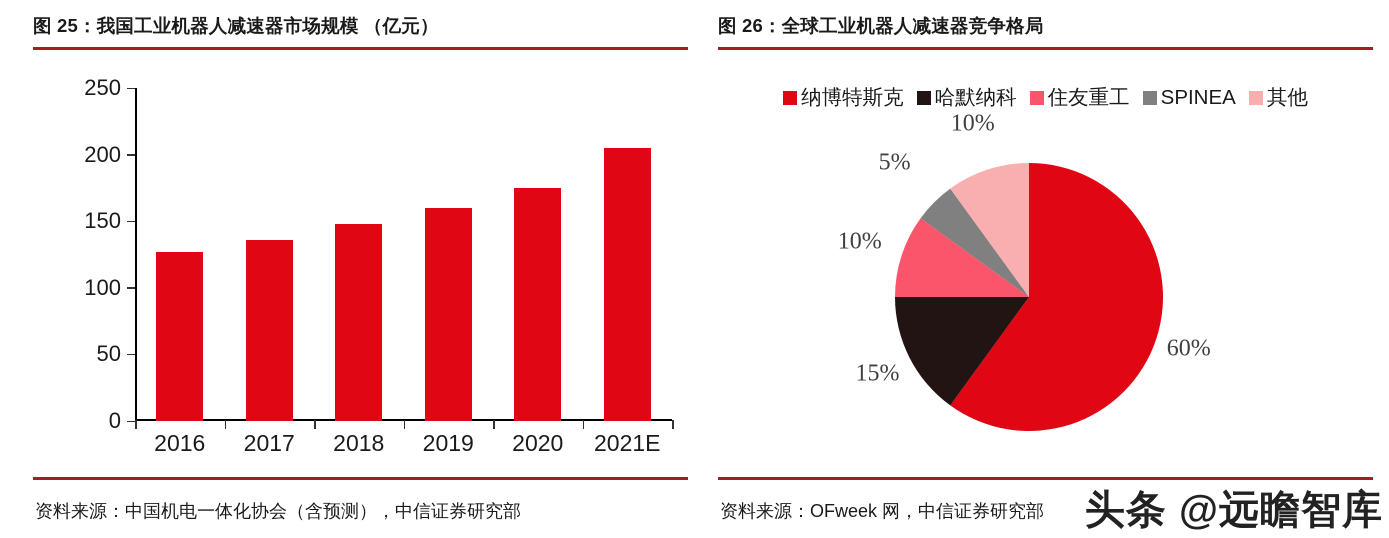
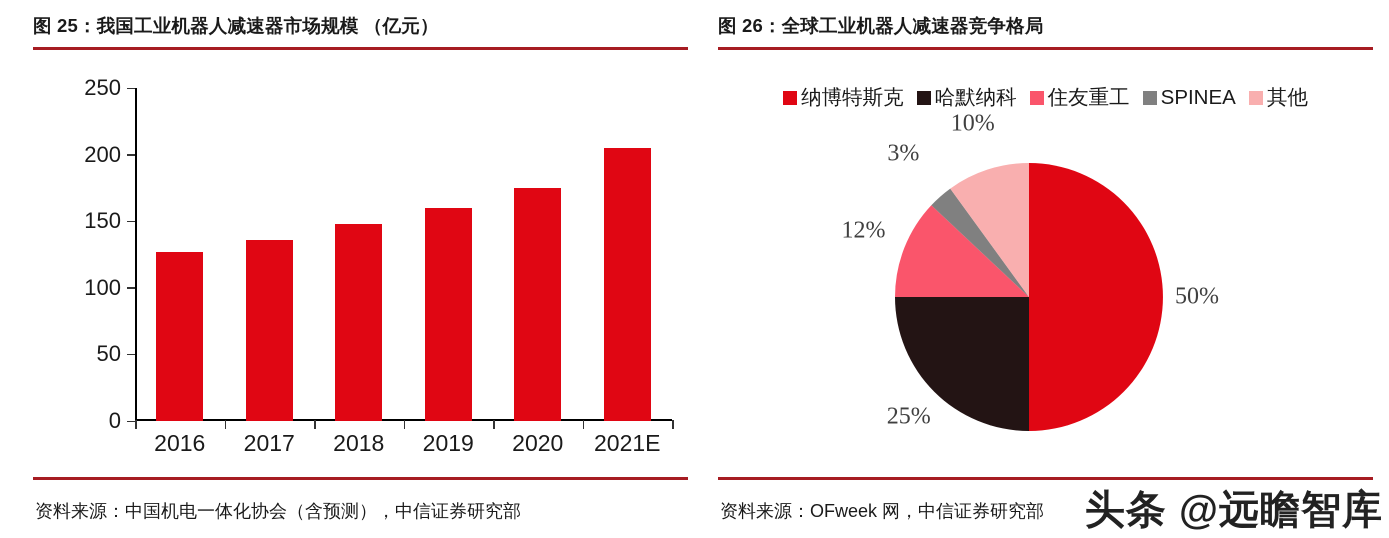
图 26：全球工业机器人减速器竞争格局/纳博特斯克: 60% -> 50%
图 26：全球工业机器人减速器竞争格局/哈默纳科: 15% -> 25%
图 26：全球工业机器人减速器竞争格局/住友重工: 10% -> 12%
图 26：全球工业机器人减速器竞争格局/SPINEA: 5% -> 3%
